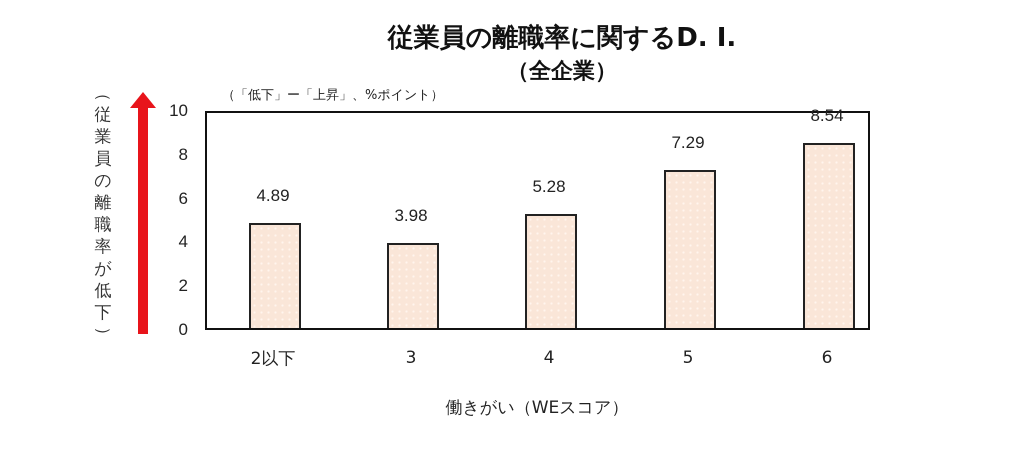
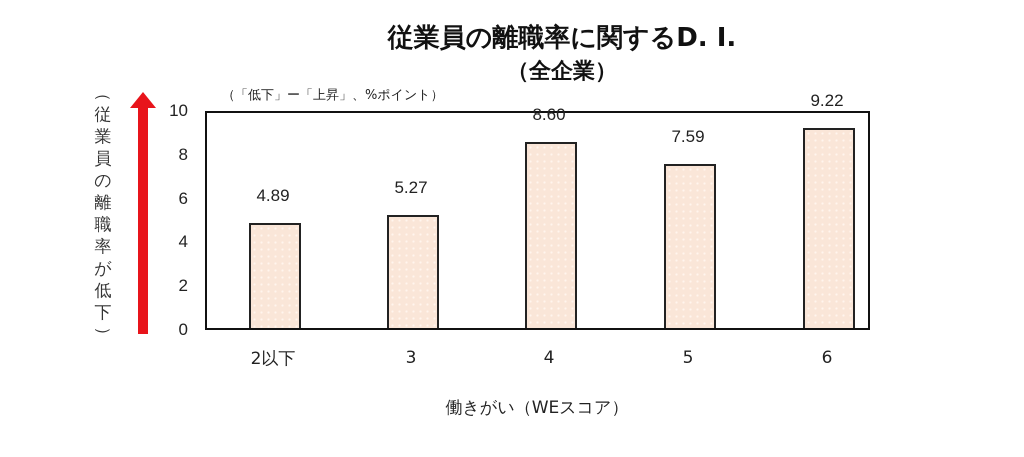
3: 3.98 -> 5.27
4: 5.28 -> 8.60
5: 7.29 -> 7.59
6: 8.54 -> 9.22
